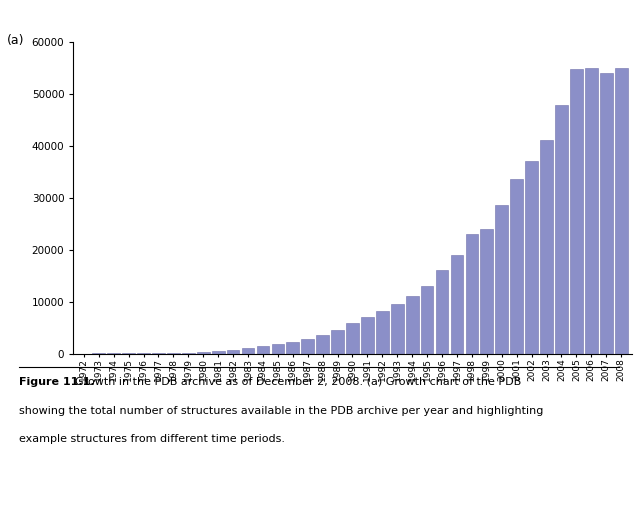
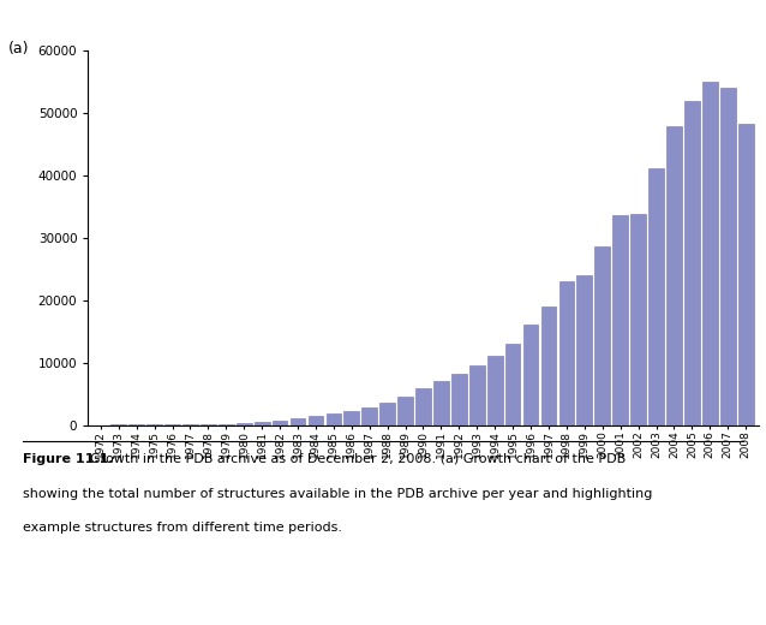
2002: 37000 -> 33800
2005: 54700 -> 51800
2008: 55000 -> 48200
